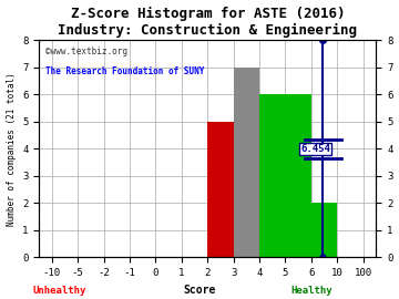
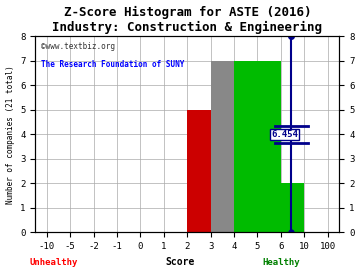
5: 6 -> 7
